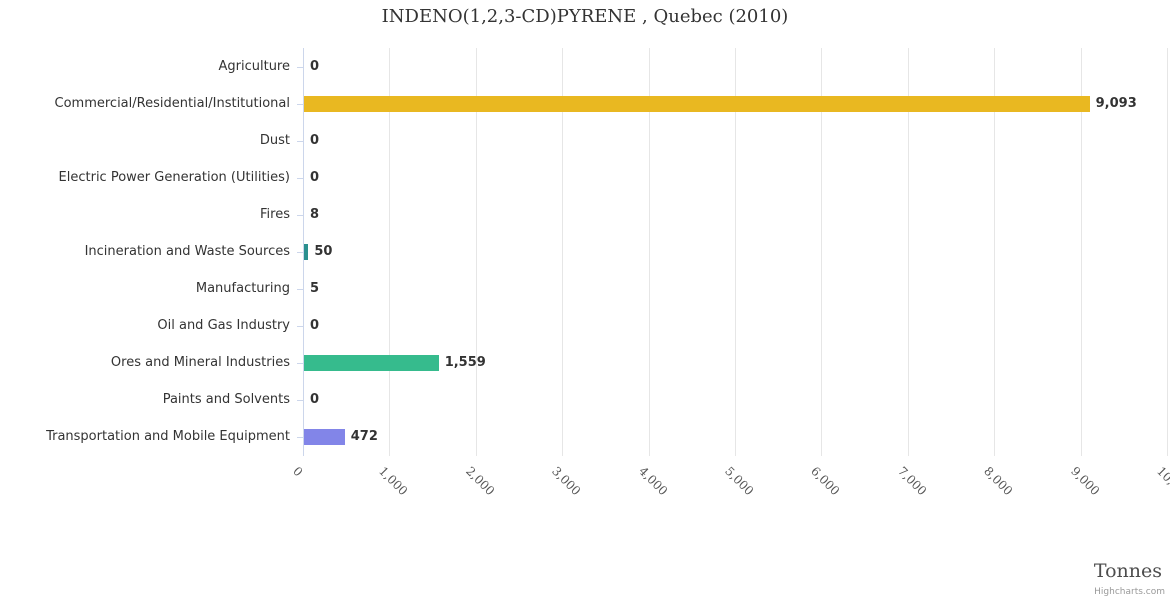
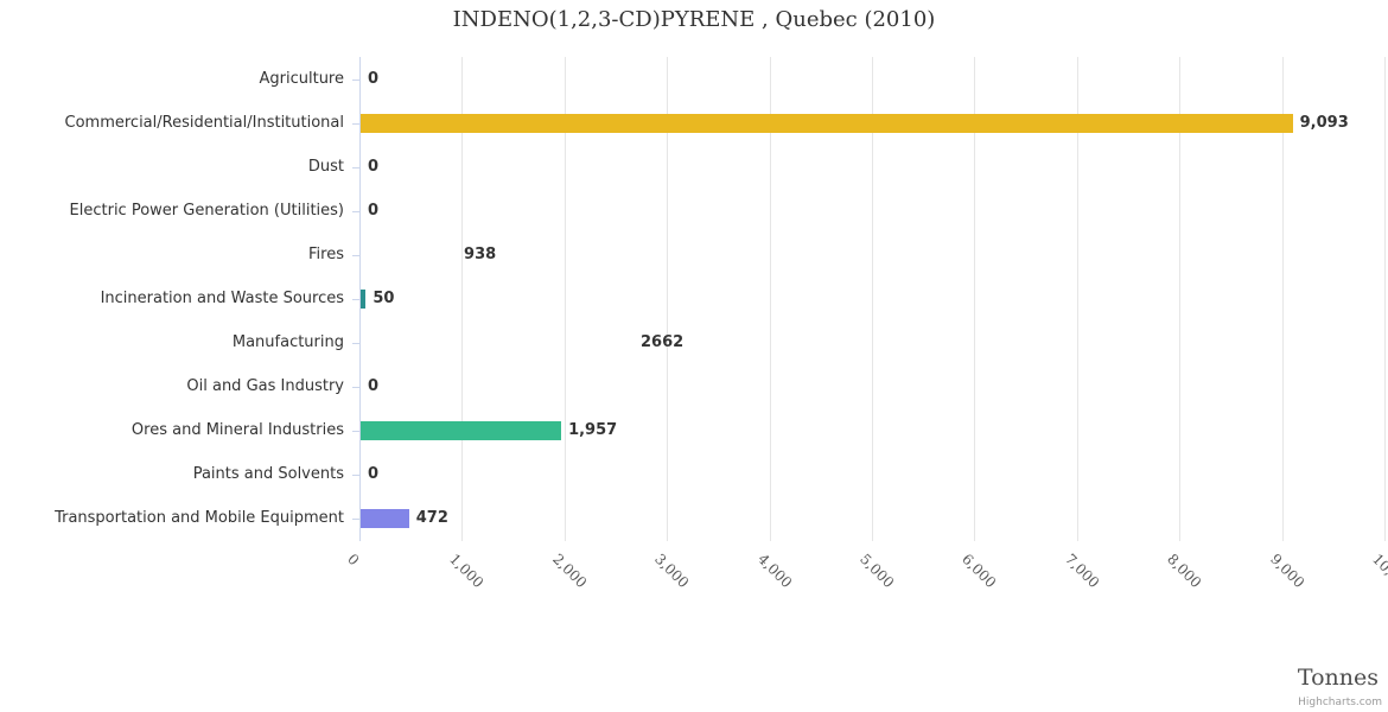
Fires: 8 -> 938
Manufacturing: 5 -> 2662
Ores and Mineral Industries: 1,559 -> 1,957
